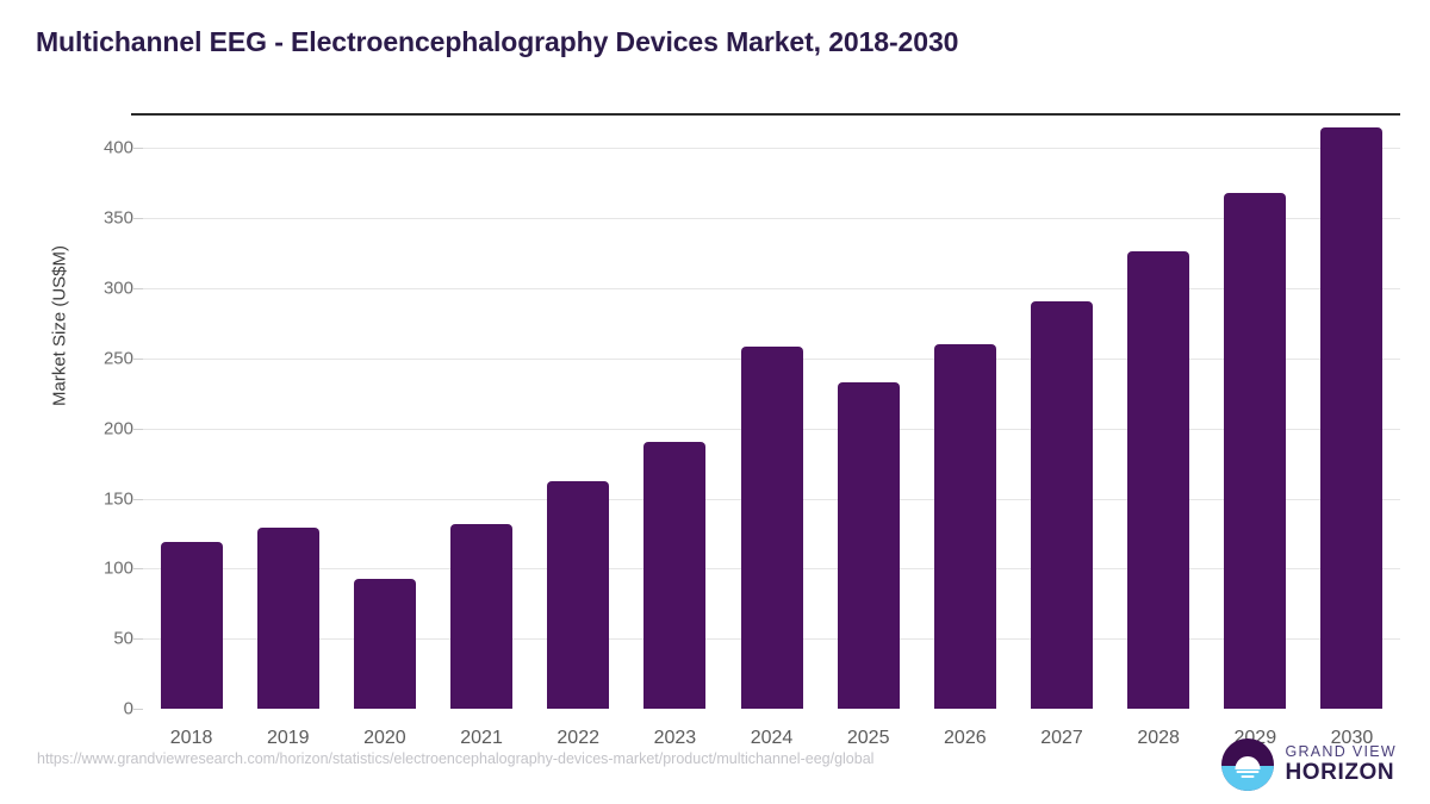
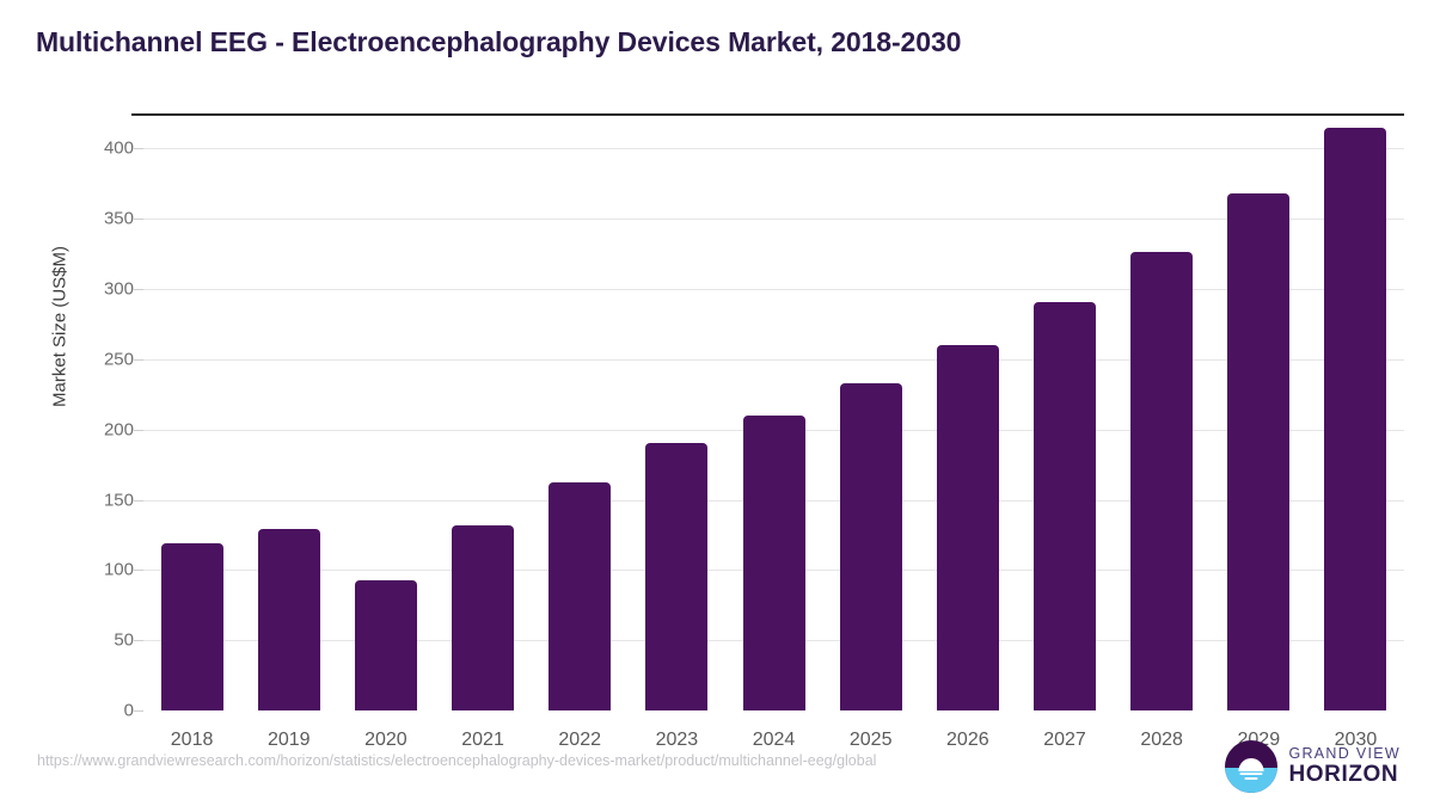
2024: 258 -> 210
